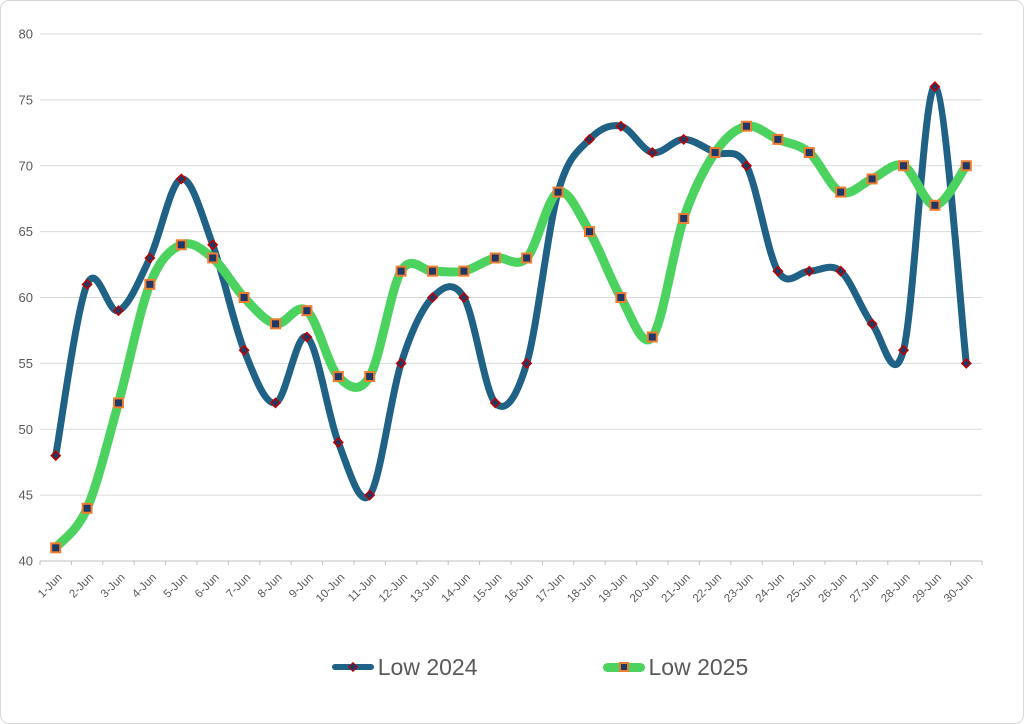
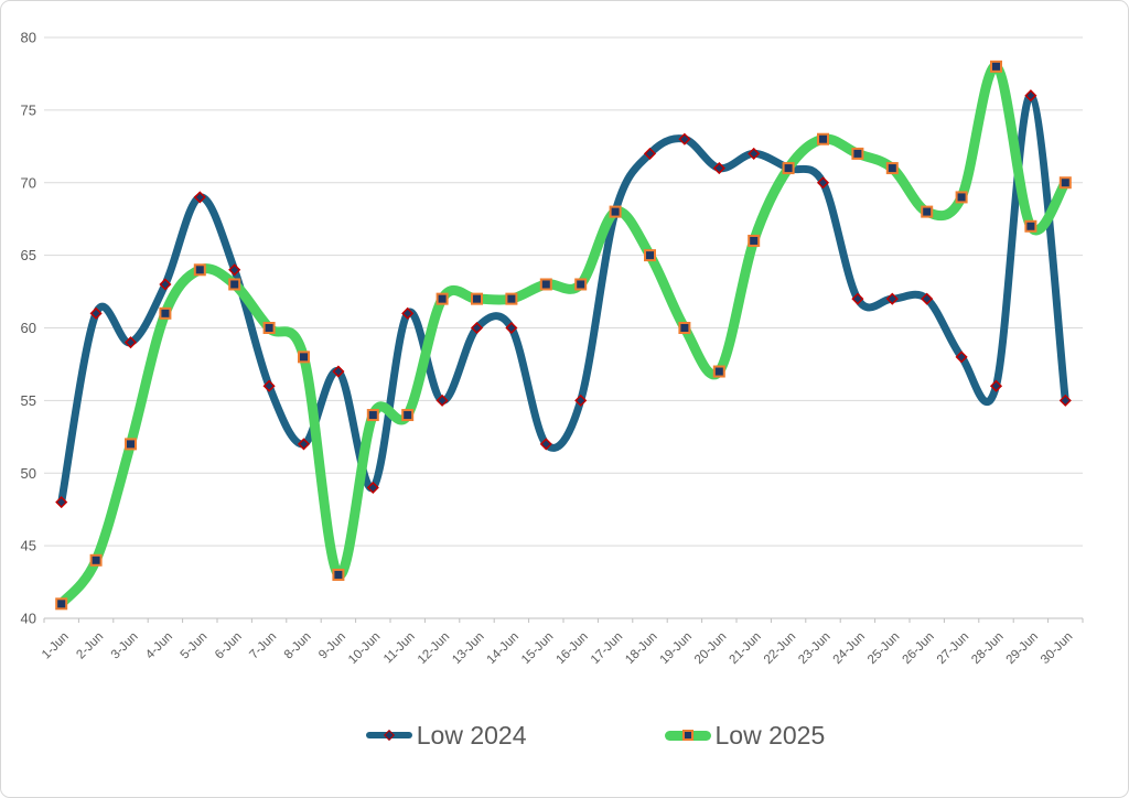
Low 2025/9-Jun: 59 -> 43
Low 2024/11-Jun: 45 -> 61
Low 2025/28-Jun: 70 -> 78
